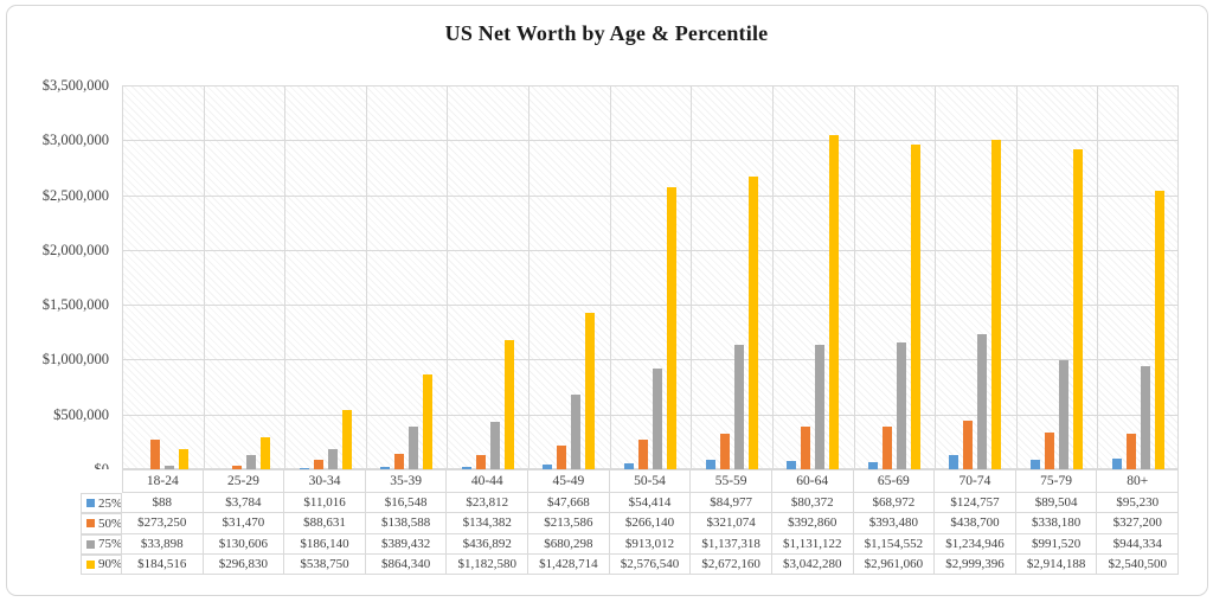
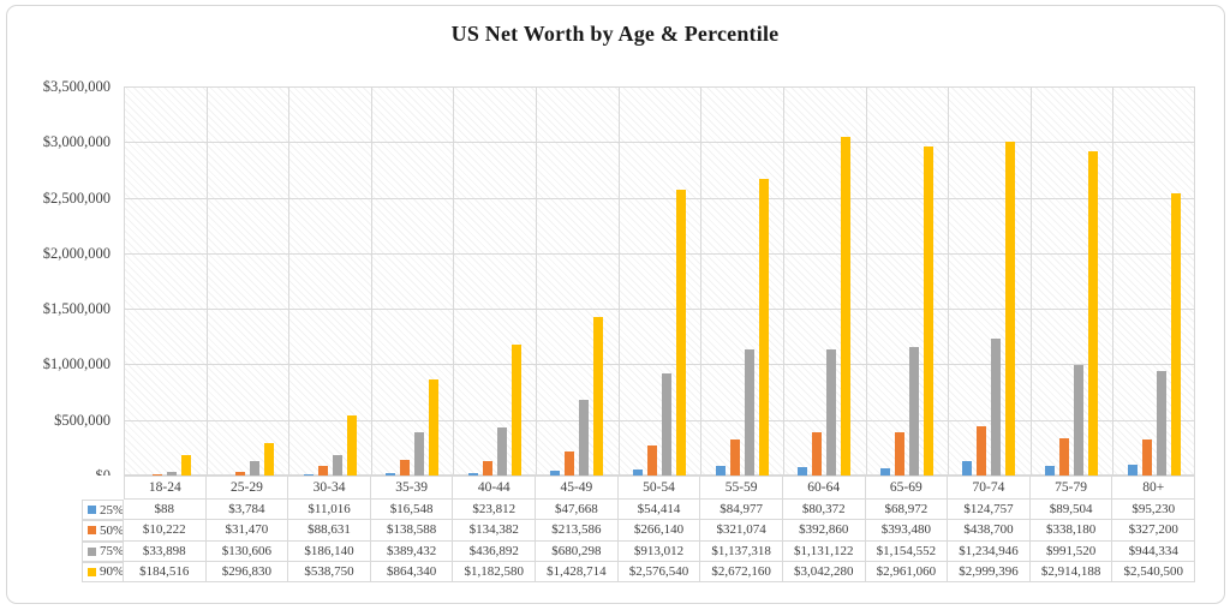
50%/18-24: $273,250 -> $10,222
